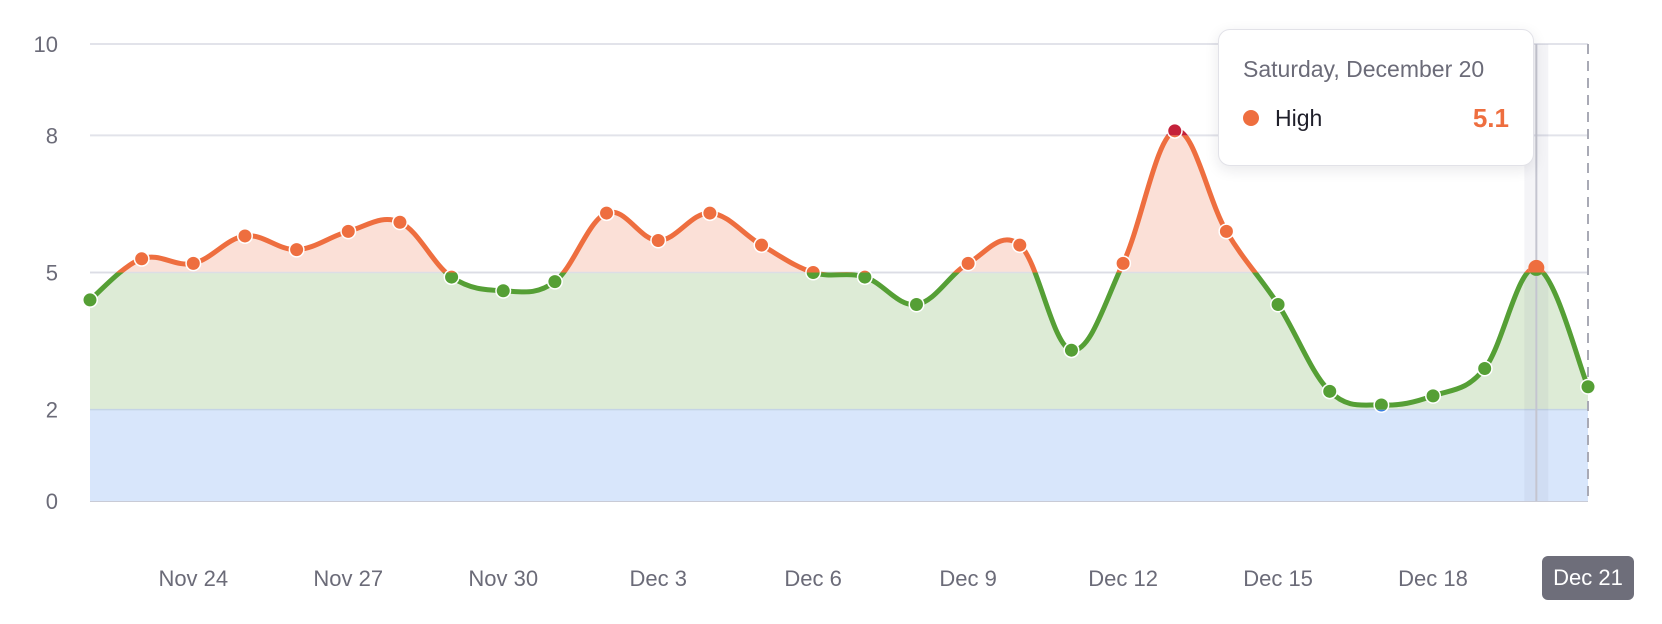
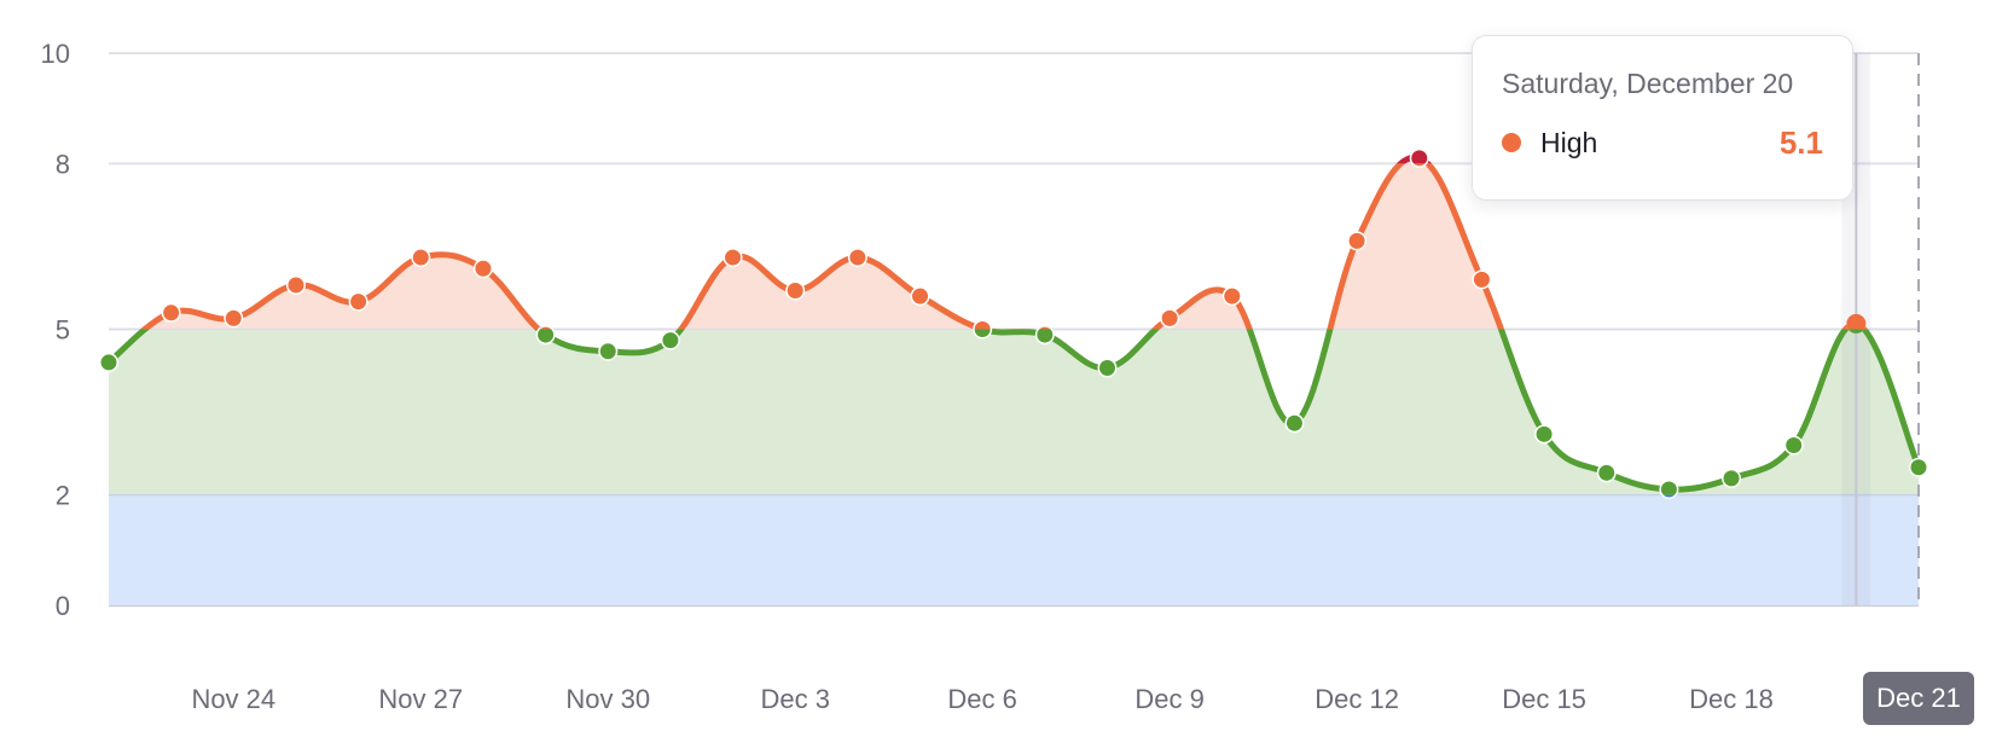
Nov 27: 5.9 -> 6.3
Dec 12: 5.2 -> 6.6
Dec 15: 4.3 -> 3.1
